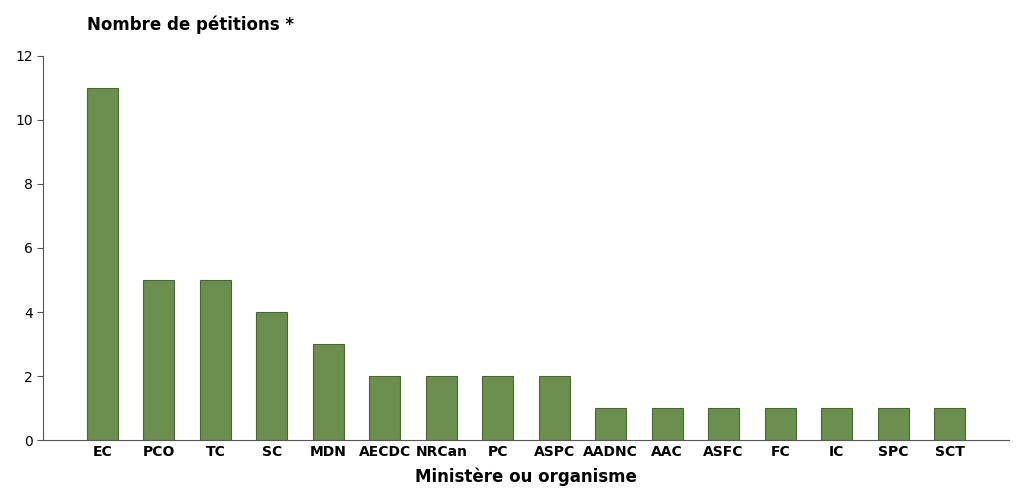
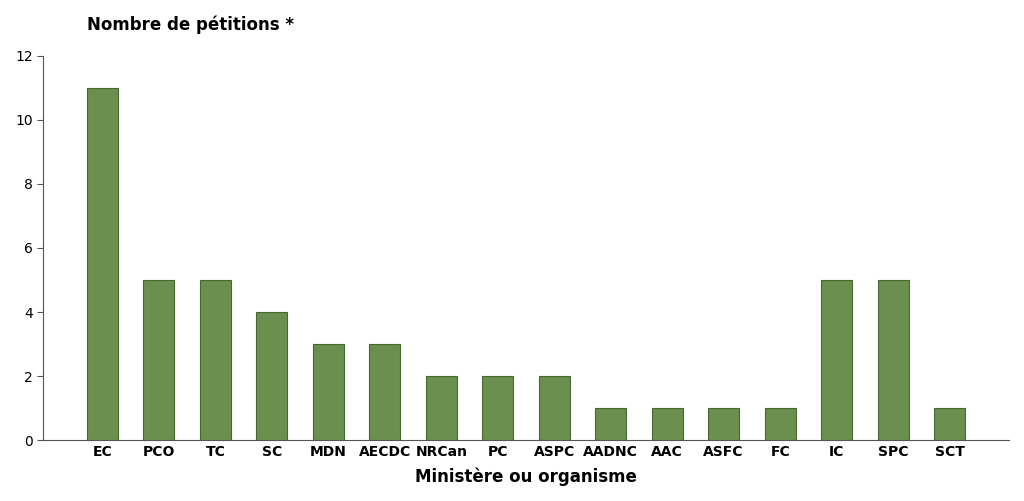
AECDC: 2 -> 3
IC: 1 -> 5
SPC: 1 -> 5
